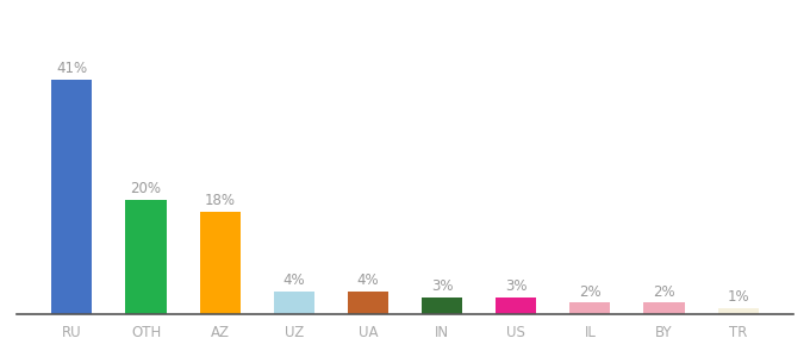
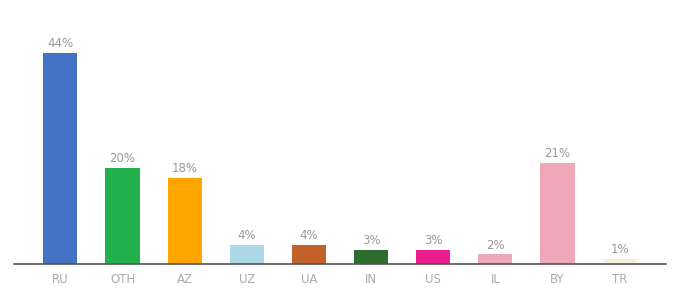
RU: 41% -> 44%
BY: 2% -> 21%
